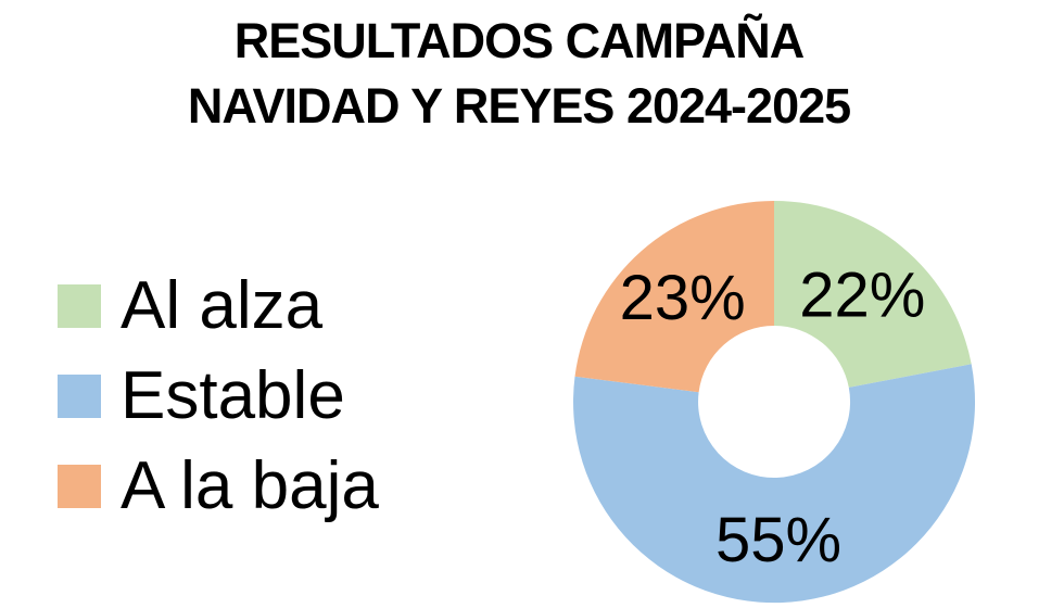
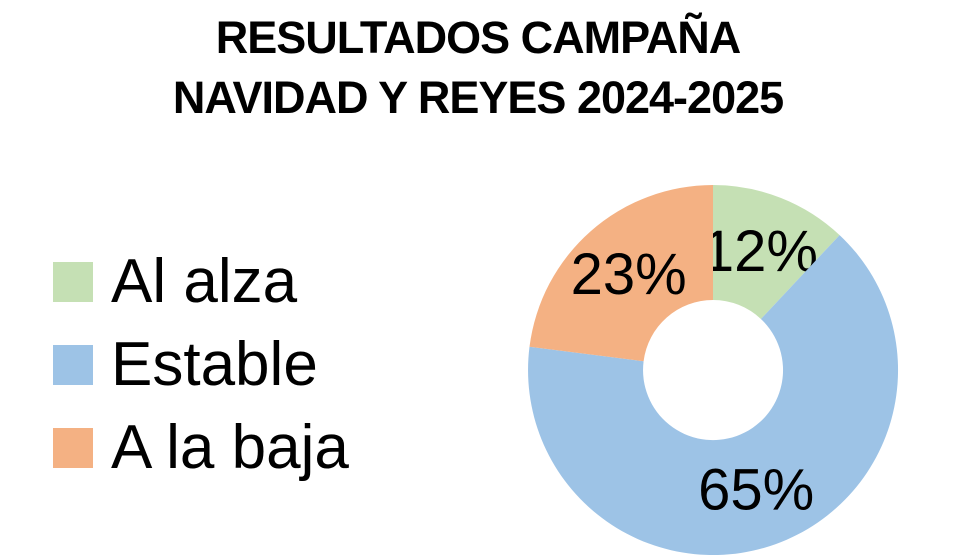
Al alza: 22% -> 12%
Estable: 55% -> 65%
